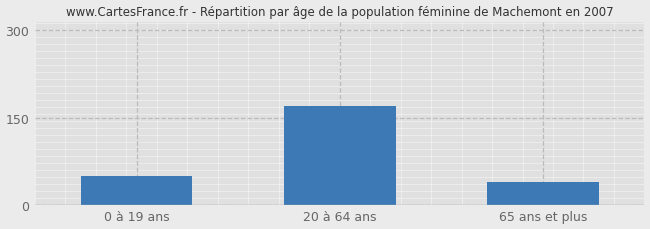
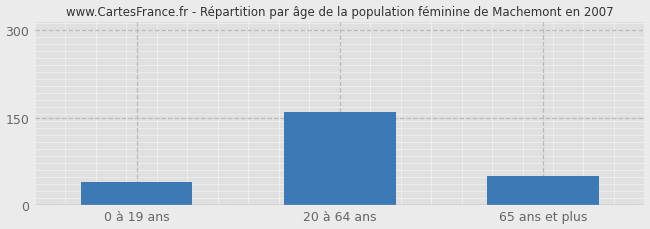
0 à 19 ans: 50 -> 40
20 à 64 ans: 170 -> 160
65 ans et plus: 40 -> 50
